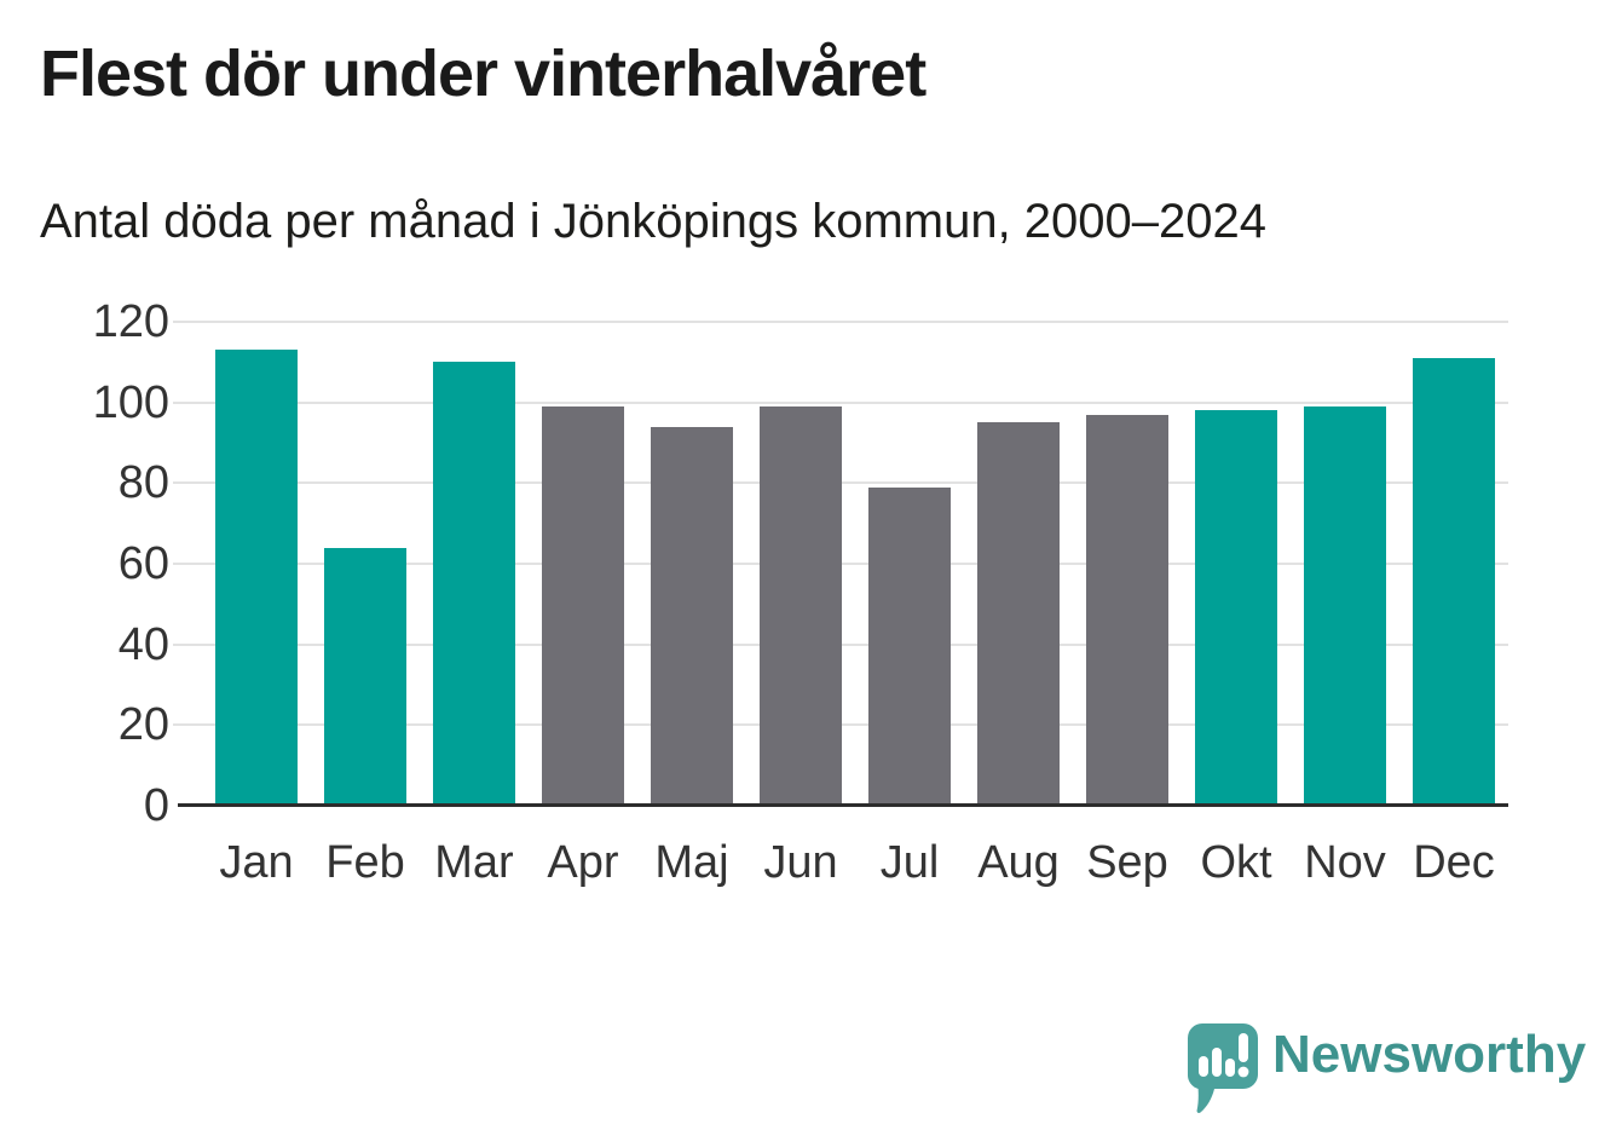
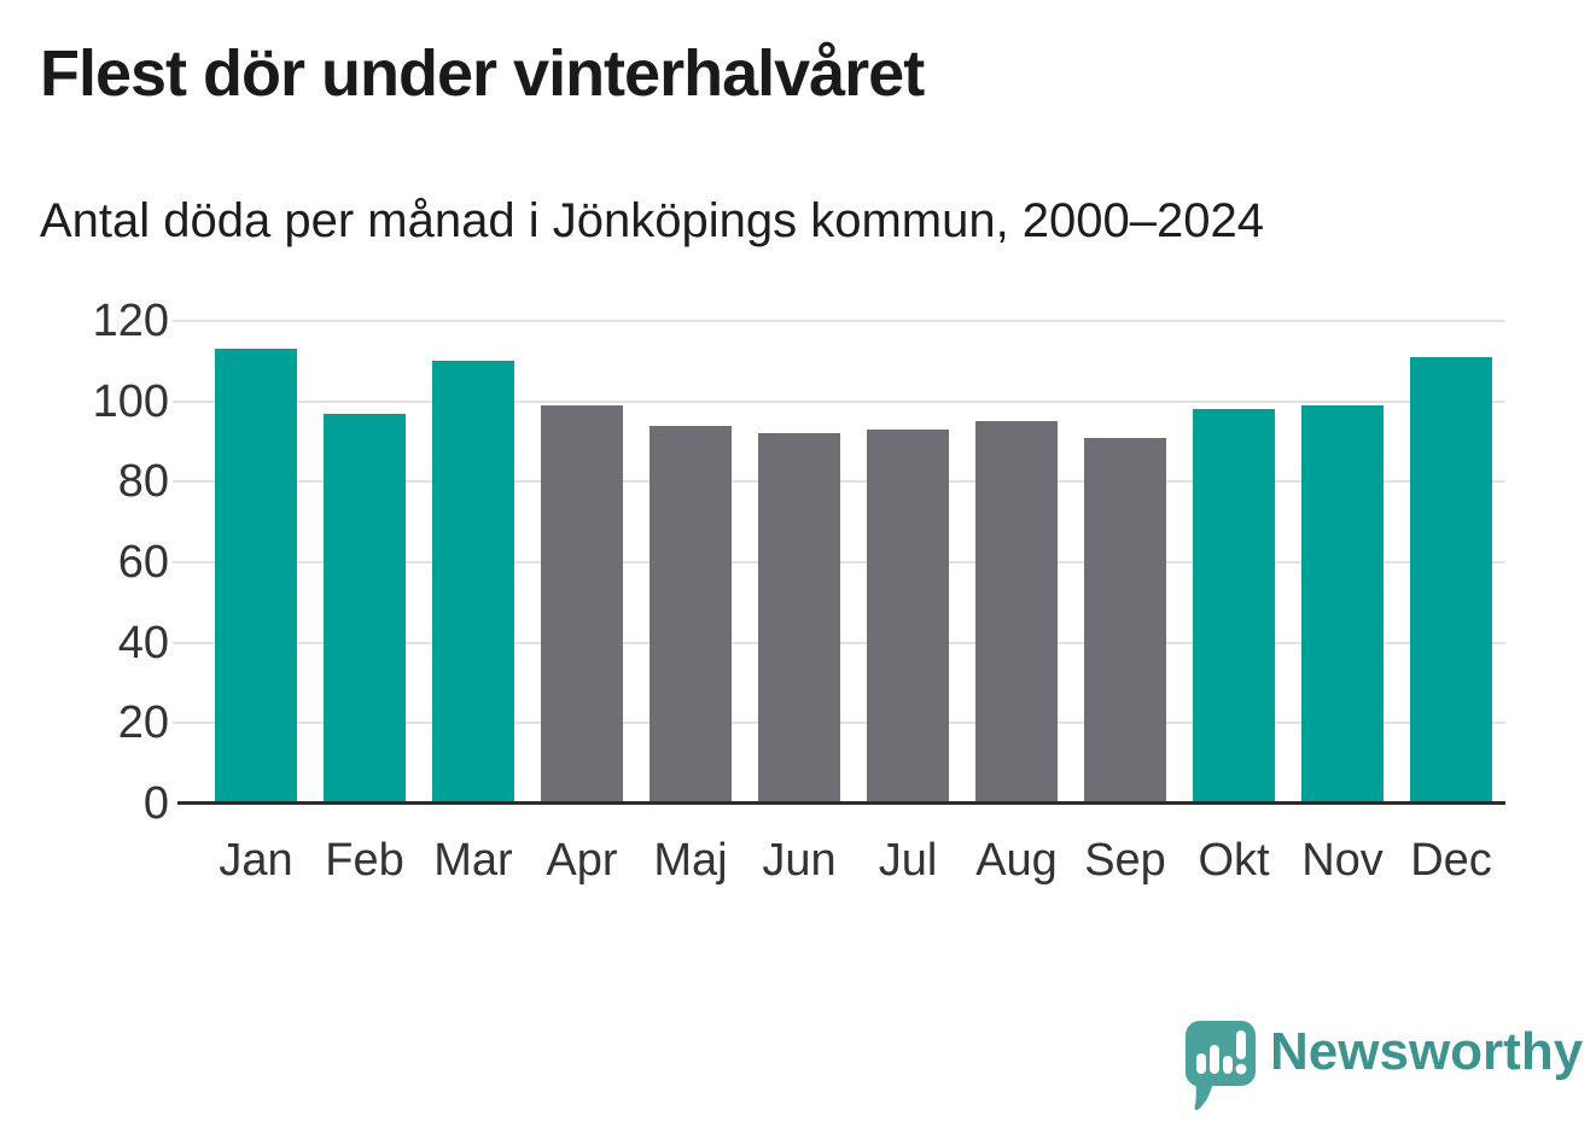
Feb: 64 -> 97
Jun: 99 -> 92
Jul: 79 -> 93
Sep: 97 -> 91
